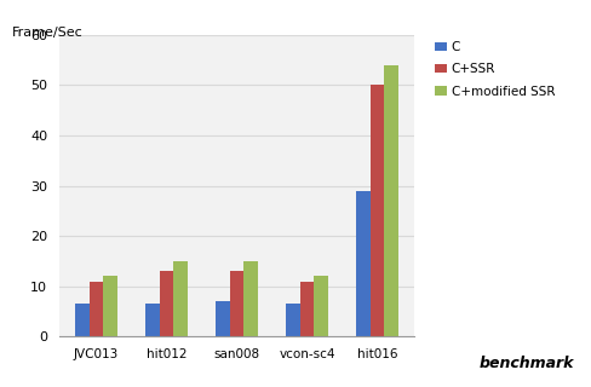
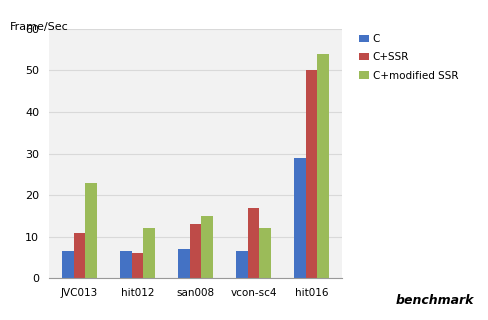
C+modified SSR/JVC013: 12 -> 23
C+SSR/hit012: 13 -> 6
C+modified SSR/hit012: 15 -> 12
C+SSR/vcon-sc4: 11 -> 17
